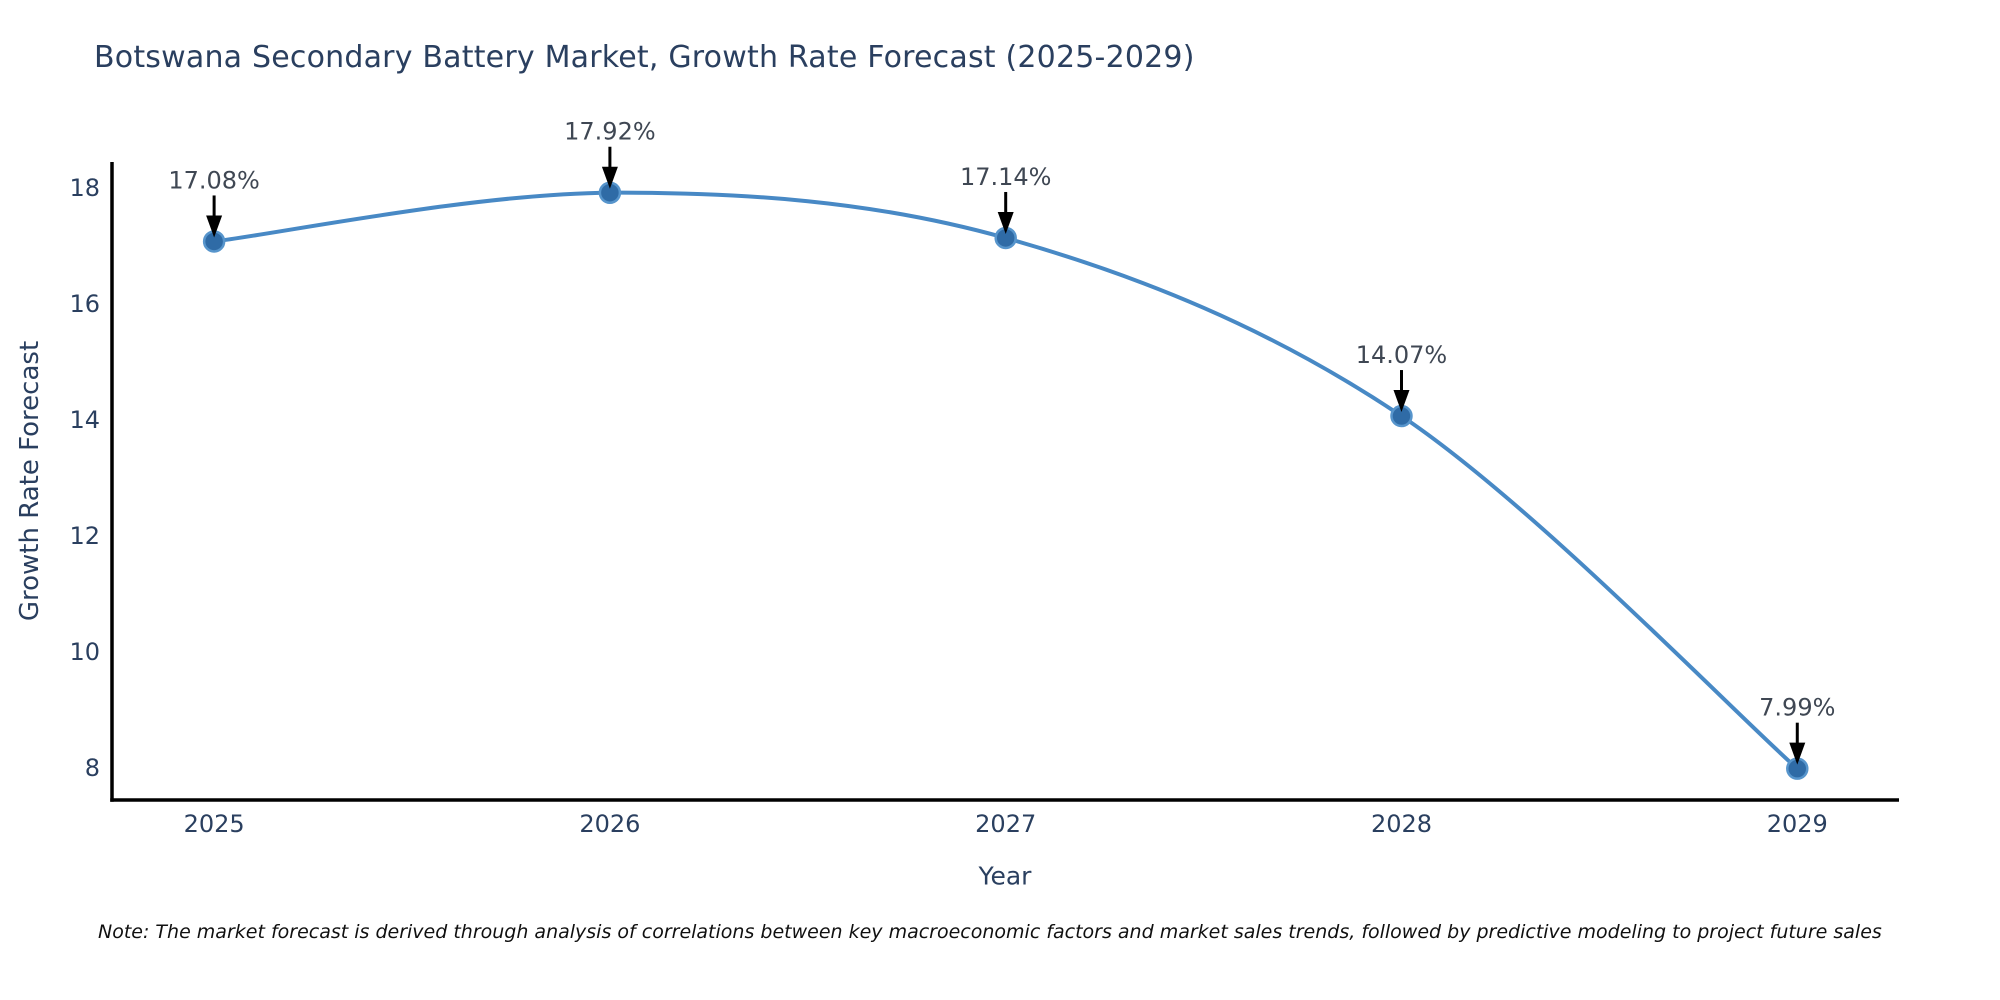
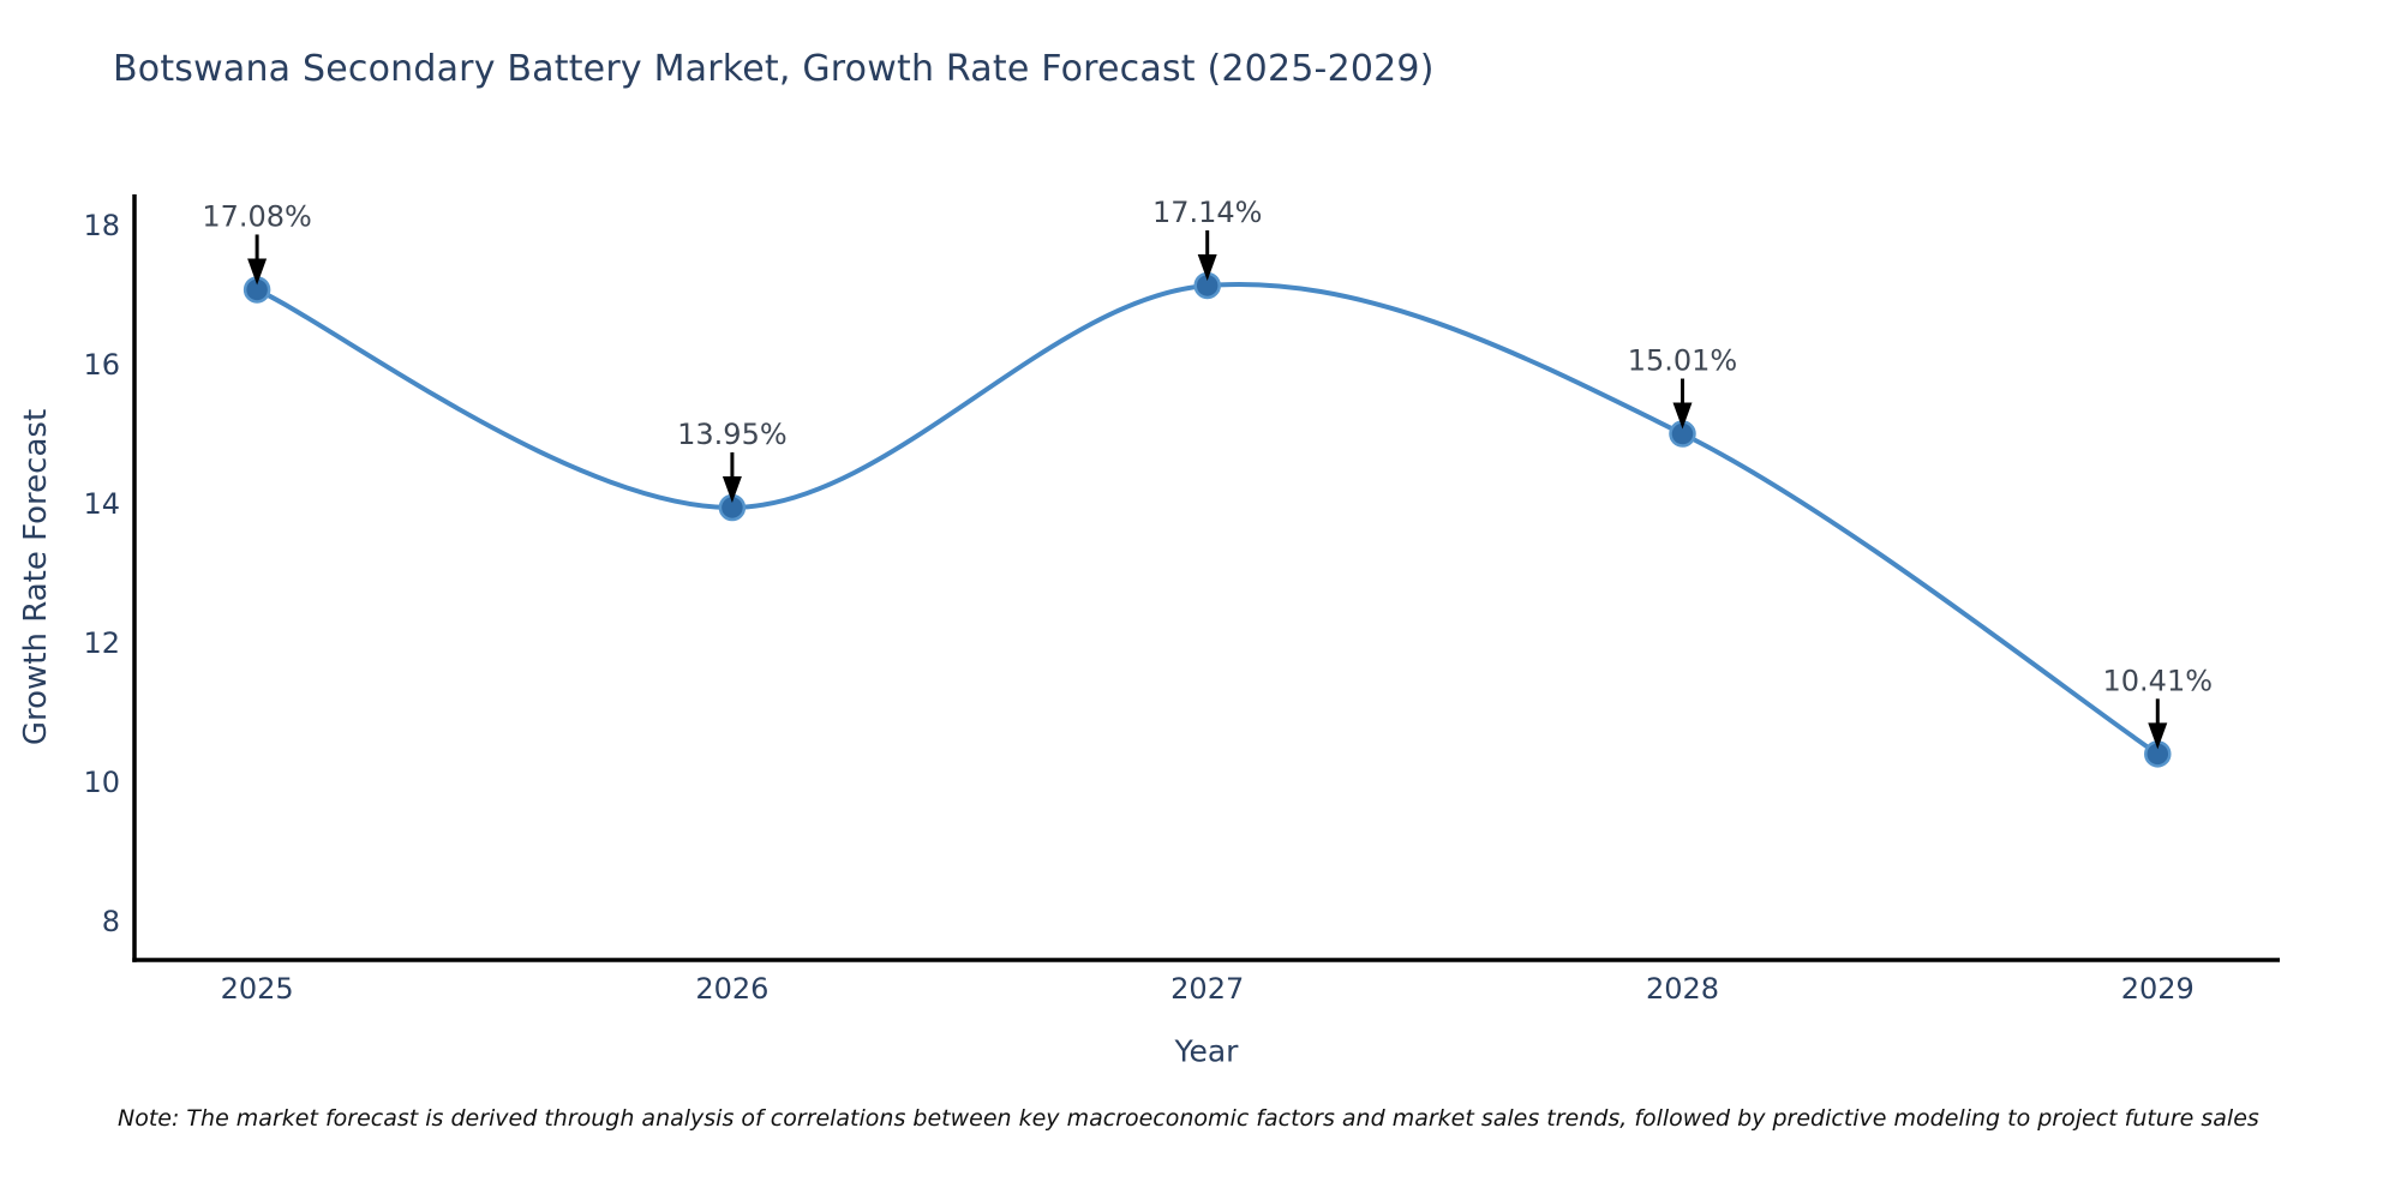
2026: 17.92% -> 13.95%
2028: 14.07% -> 15.01%
2029: 7.99% -> 10.41%
